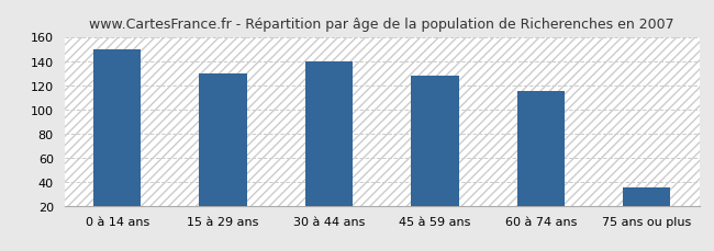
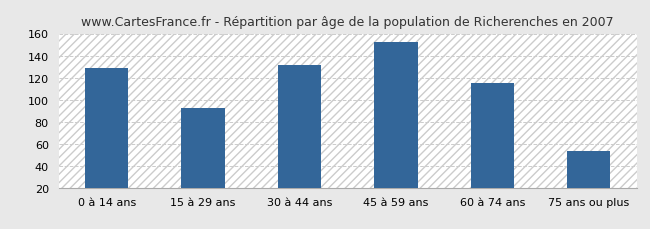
0 à 14 ans: 150 -> 129
15 à 29 ans: 130 -> 92
30 à 44 ans: 140 -> 131
45 à 59 ans: 128 -> 152
75 ans ou plus: 35 -> 53
